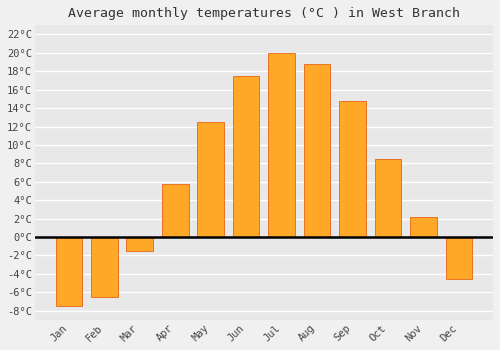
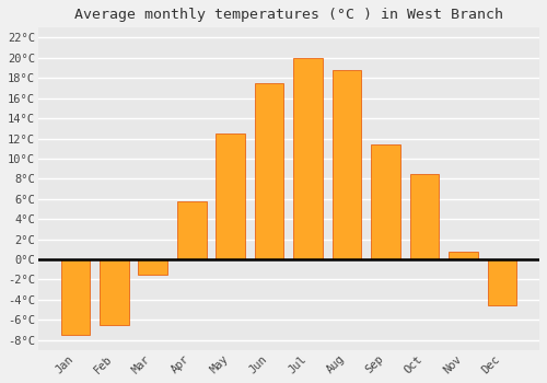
Sep: 14.8°C -> 11.4°C
Nov: 2.2°C -> 0.8°C
